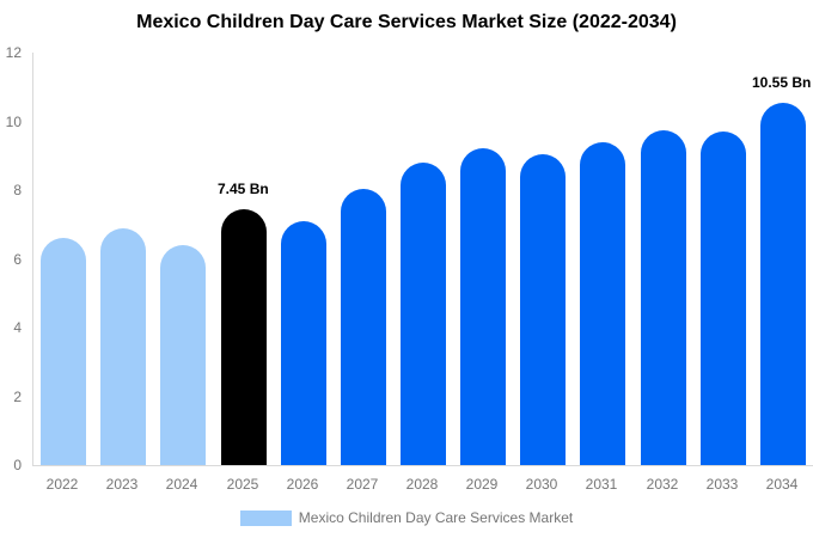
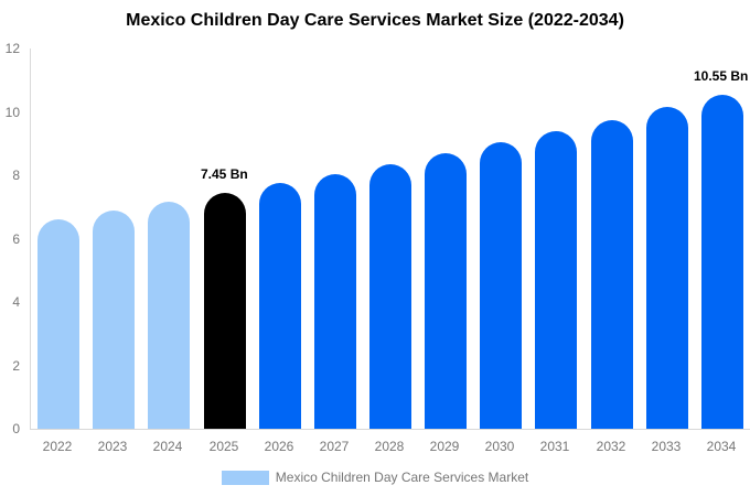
2024: 6.4 -> 7.2
2026: 7.1 -> 7.8
2028: 8.8 -> 8.3
2029: 9.2 -> 8.7
2033: 9.7 -> 10.2
